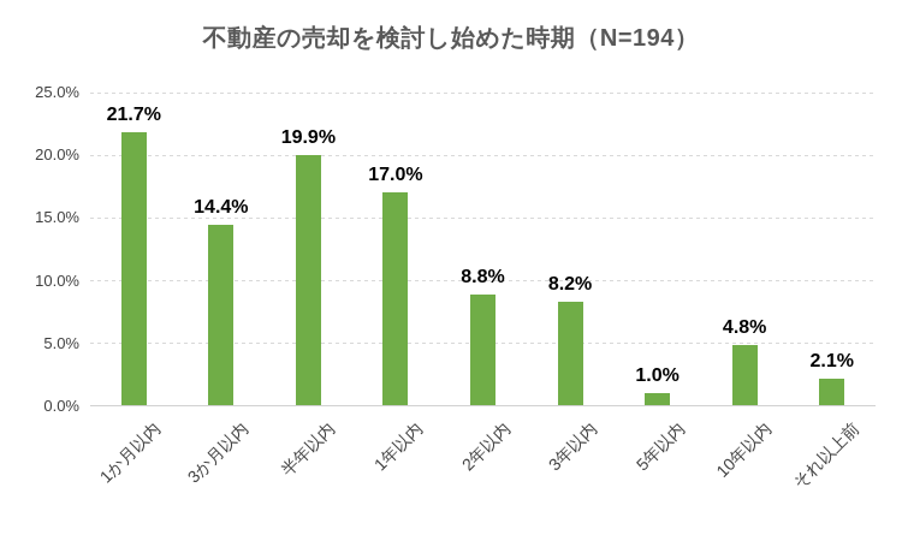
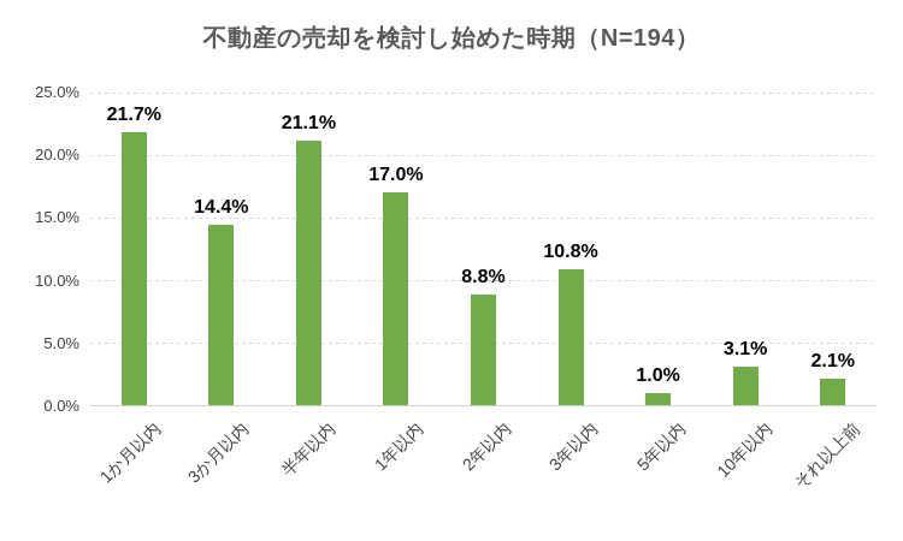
半年以内: 19.9% -> 21.1%
3年以内: 8.2% -> 10.8%
10年以内: 4.8% -> 3.1%
